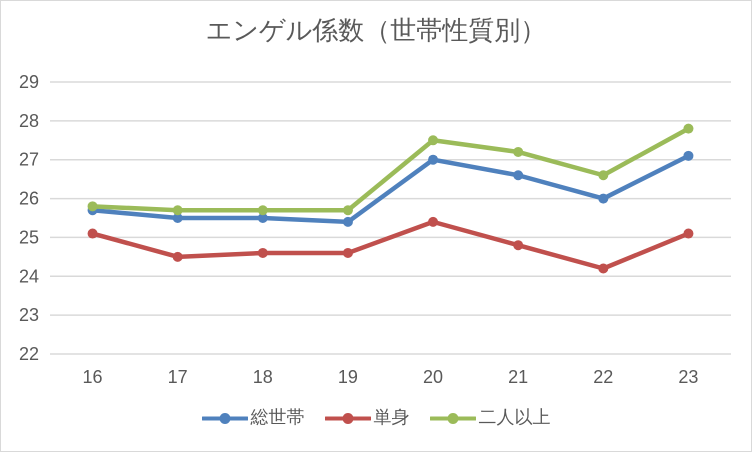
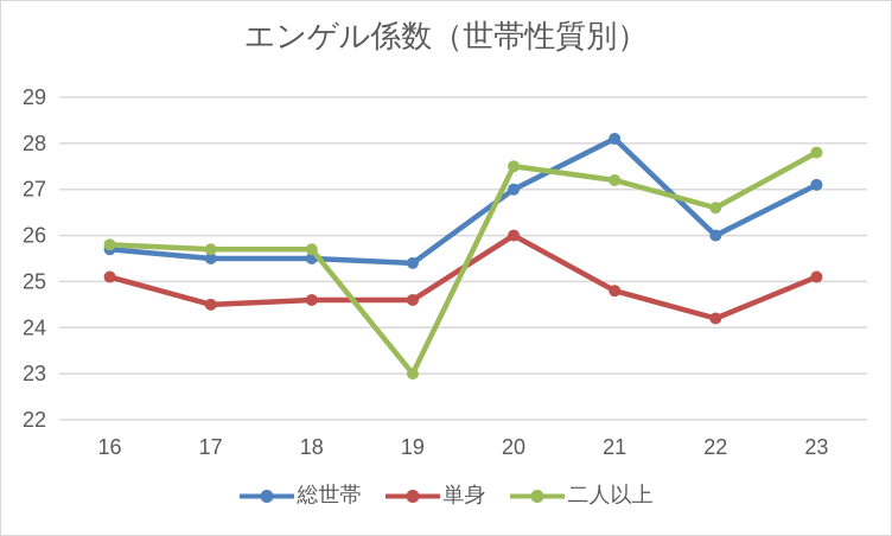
二人以上/19: 25.7 -> 23.0
単身/20: 25.4 -> 26.0
総世帯/21: 26.6 -> 28.1
